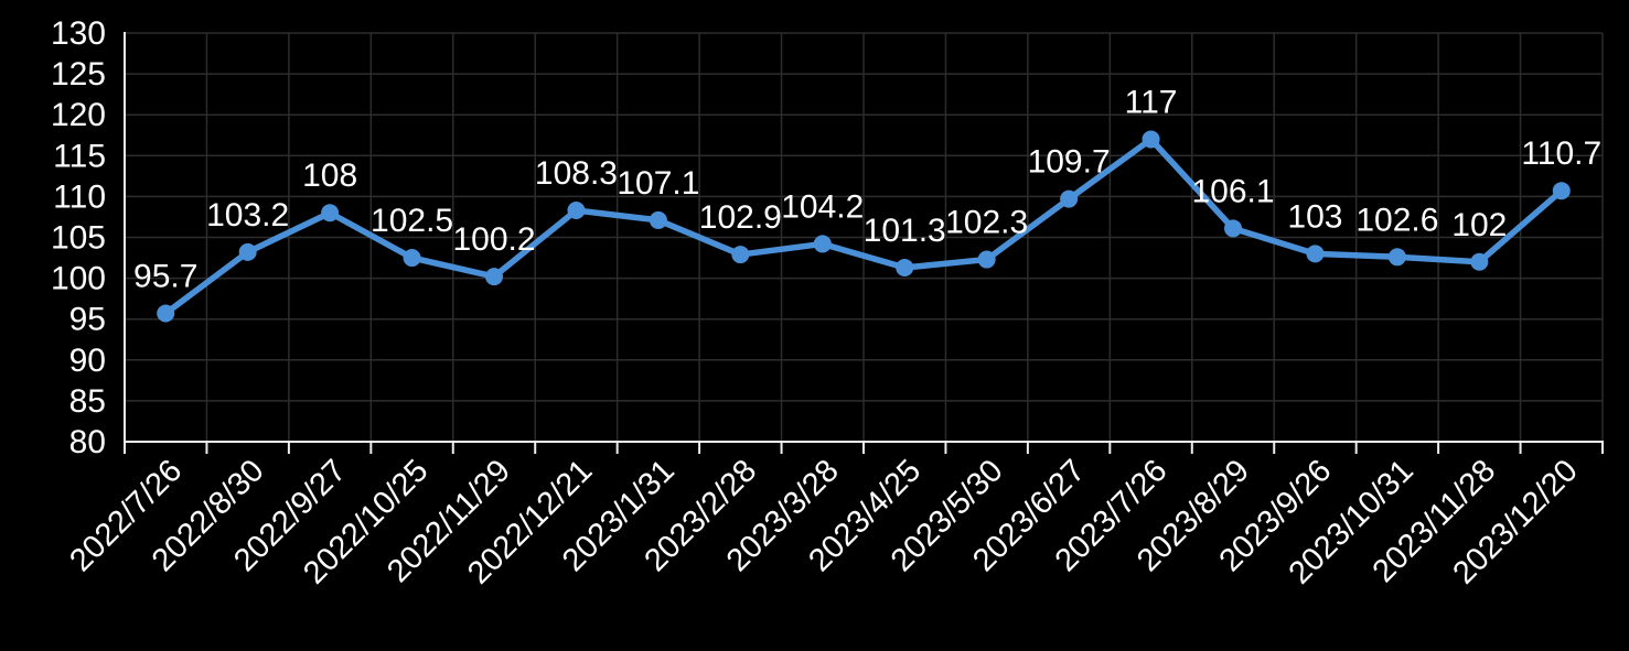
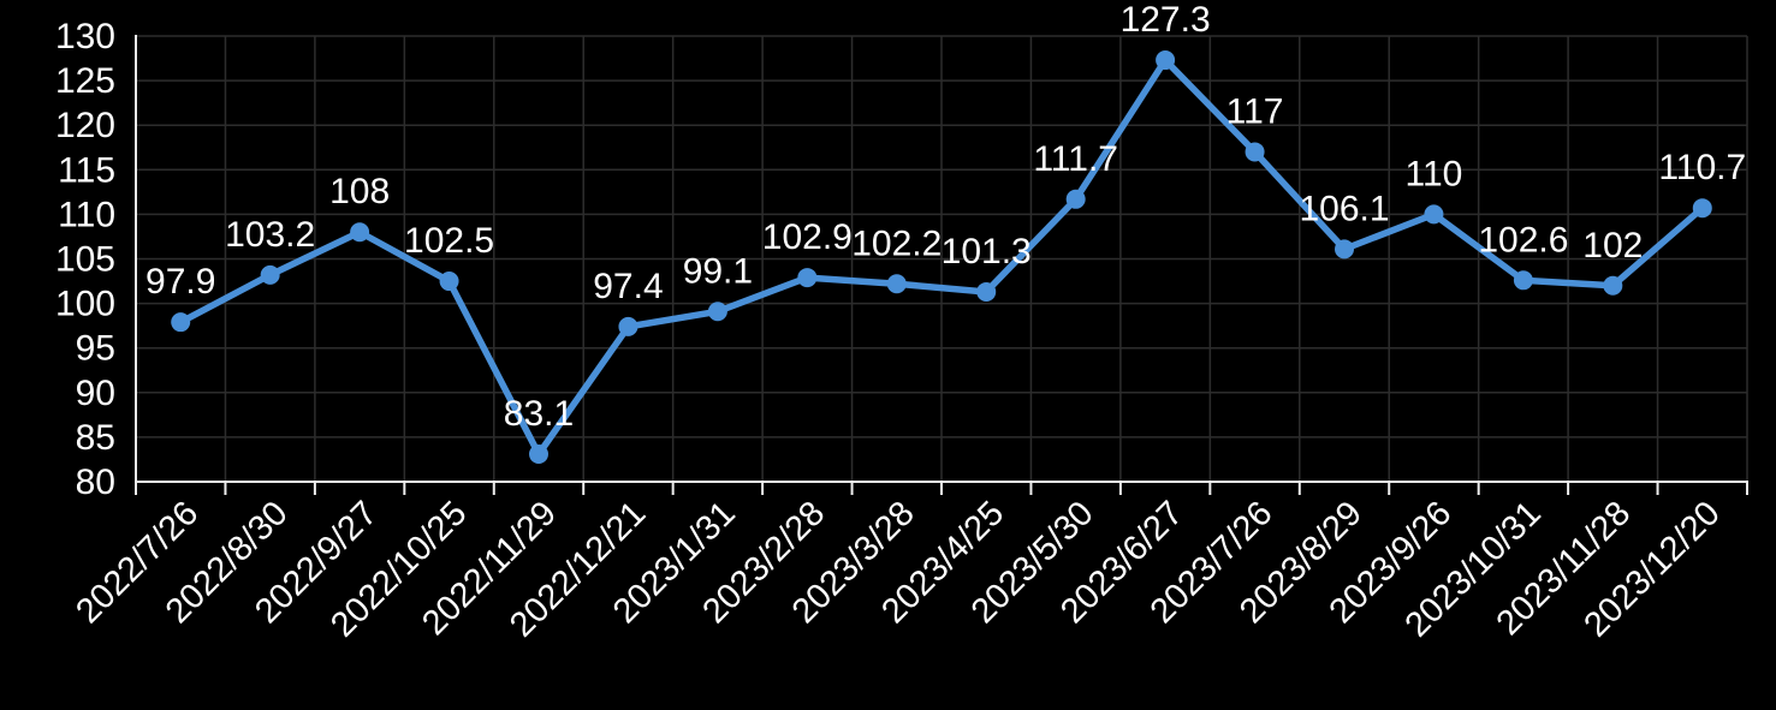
2022/7/26: 95.7 -> 97.9
2022/11/29: 100.2 -> 83.1
2022/12/21: 108.3 -> 97.4
2023/1/31: 107.1 -> 99.1
2023/3/28: 104.2 -> 102.2
2023/5/30: 102.3 -> 111.7
2023/6/27: 109.7 -> 127.3
2023/9/26: 103 -> 110
